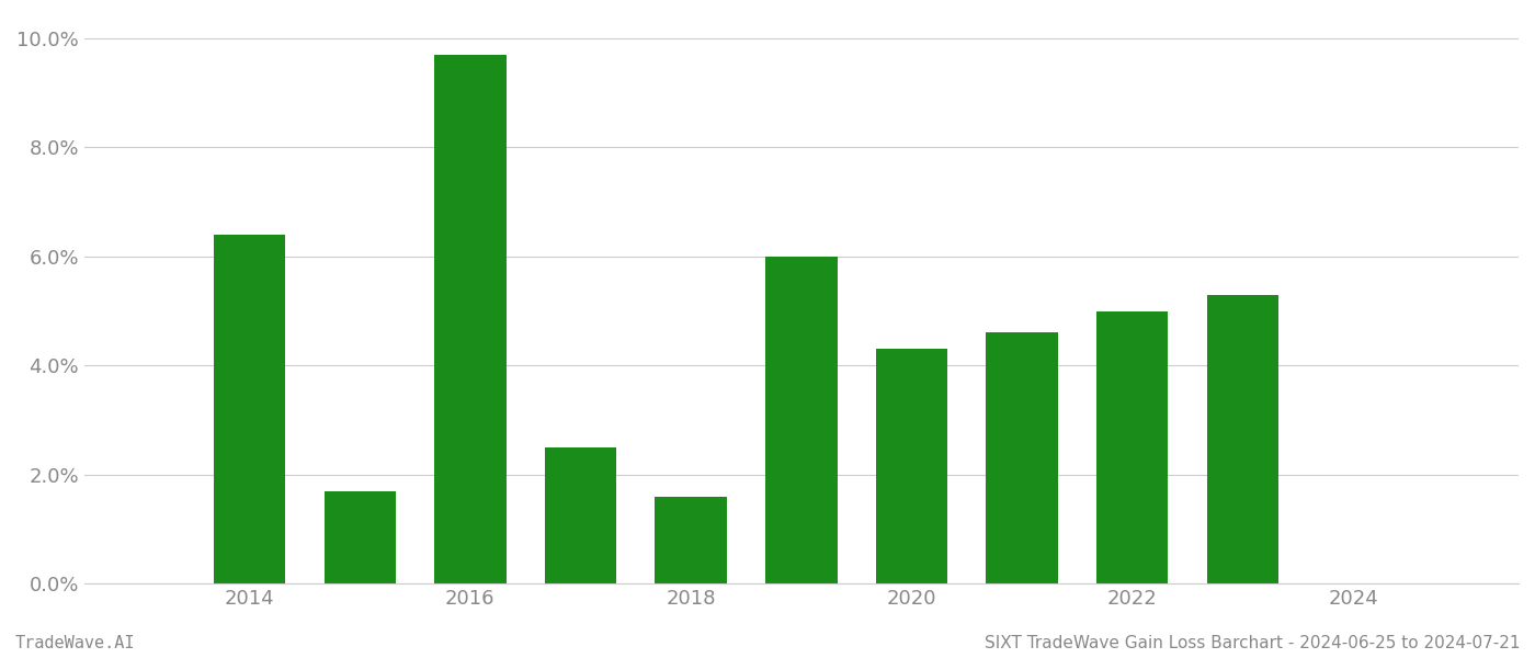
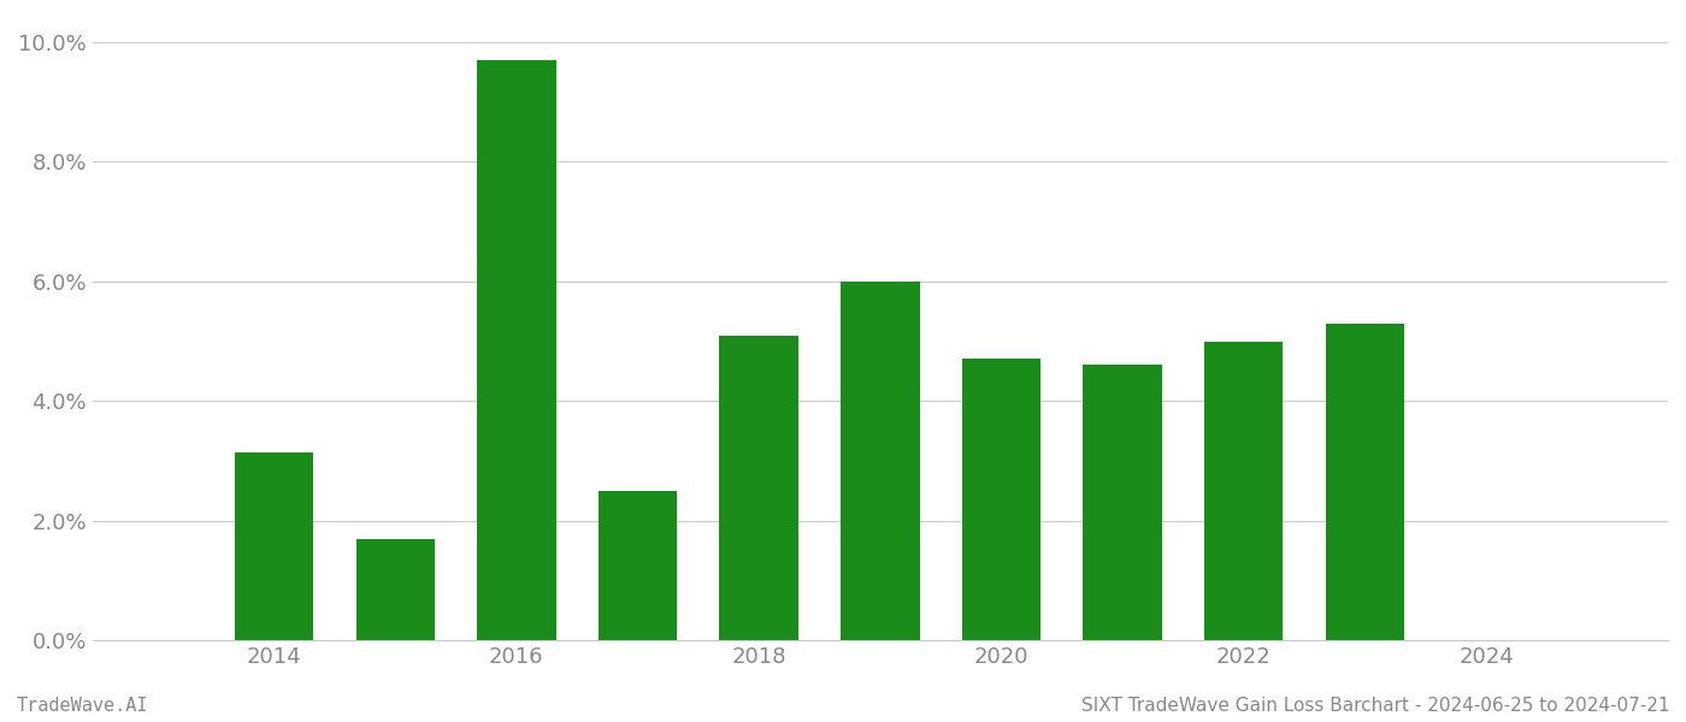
2014: 6.40% -> 3.15%
2018: 1.60% -> 5.10%
2020: 4.30% -> 4.70%
